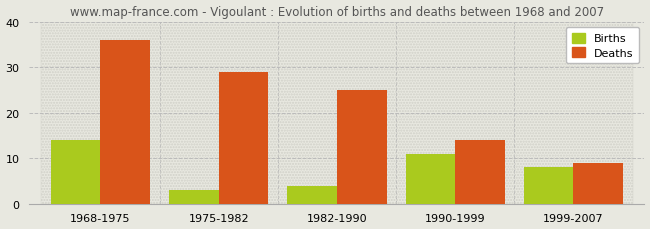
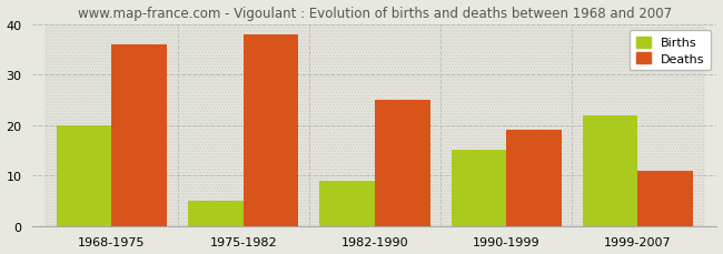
Births/1968-1975: 14 -> 20
Births/1975-1982: 3 -> 5
Deaths/1975-1982: 29 -> 38
Births/1982-1990: 4 -> 9
Births/1990-1999: 11 -> 15
Deaths/1990-1999: 14 -> 19
Births/1999-2007: 8 -> 22
Deaths/1999-2007: 9 -> 11
